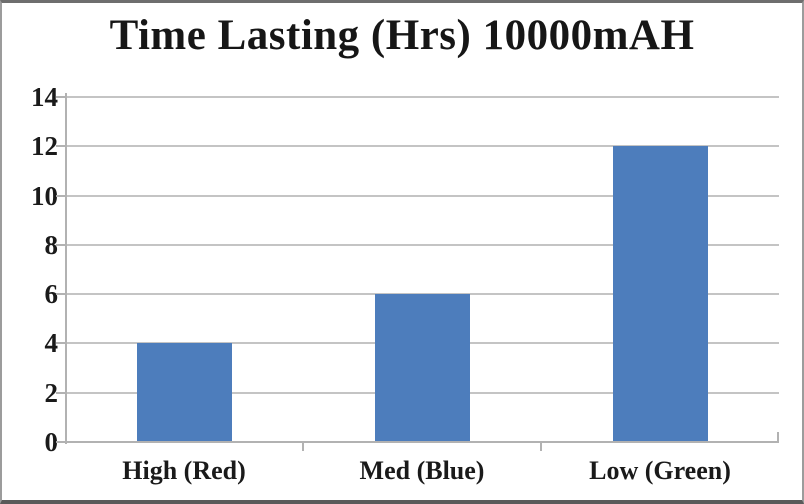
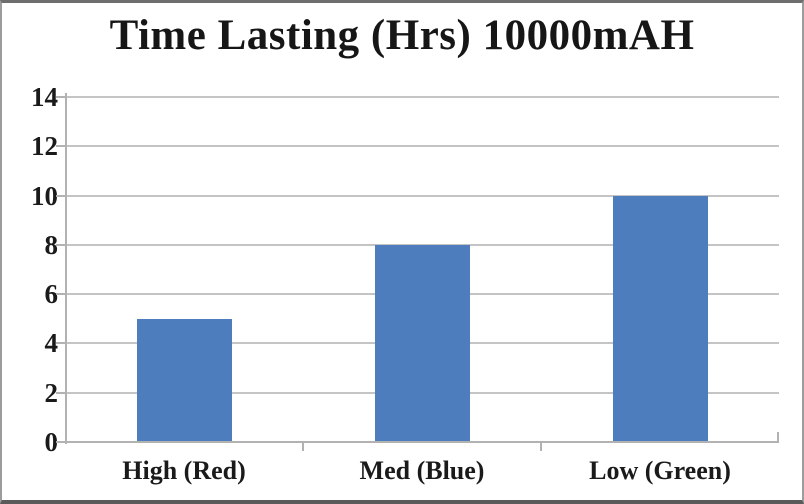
High (Red): 4 -> 5
Med (Blue): 6 -> 8
Low (Green): 12 -> 10
